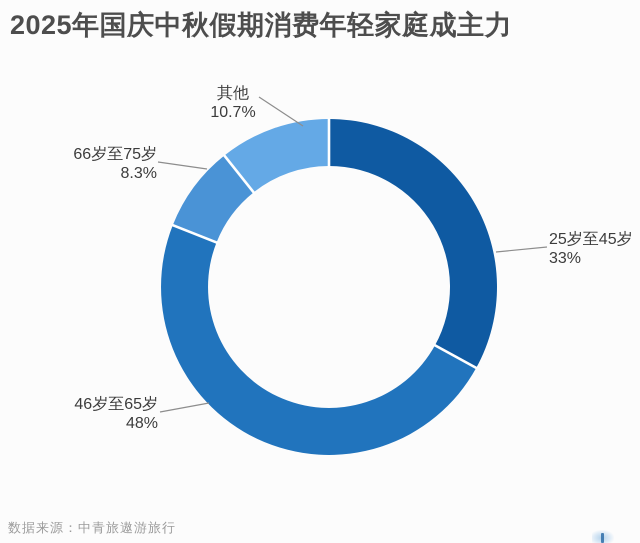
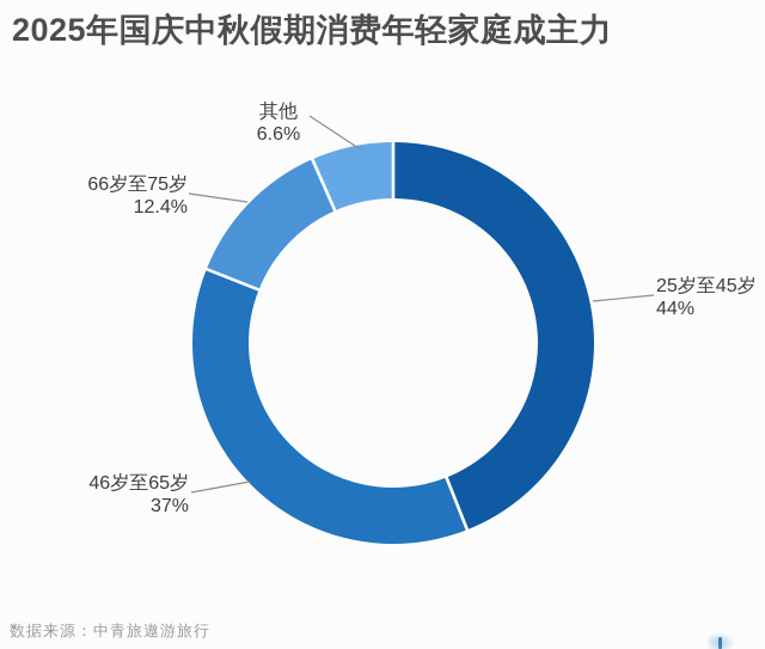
25岁至45岁: 33% -> 44%
46岁至65岁: 48% -> 37%
66岁至75岁: 8.3% -> 12.4%
其他: 10.7% -> 6.6%
